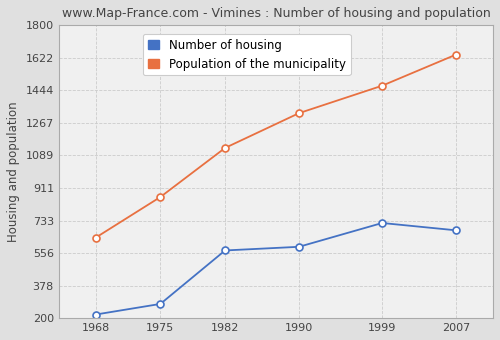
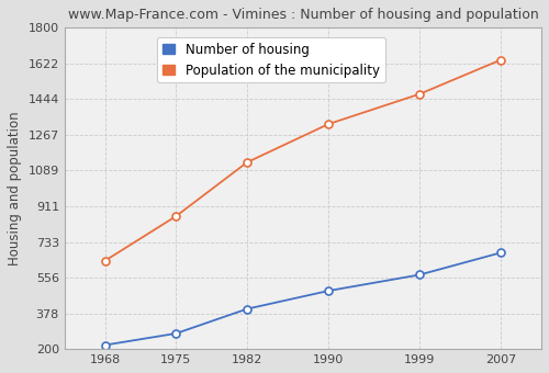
Number of housing/1982: 570 -> 400
Number of housing/1990: 590 -> 490
Number of housing/1999: 720 -> 570
